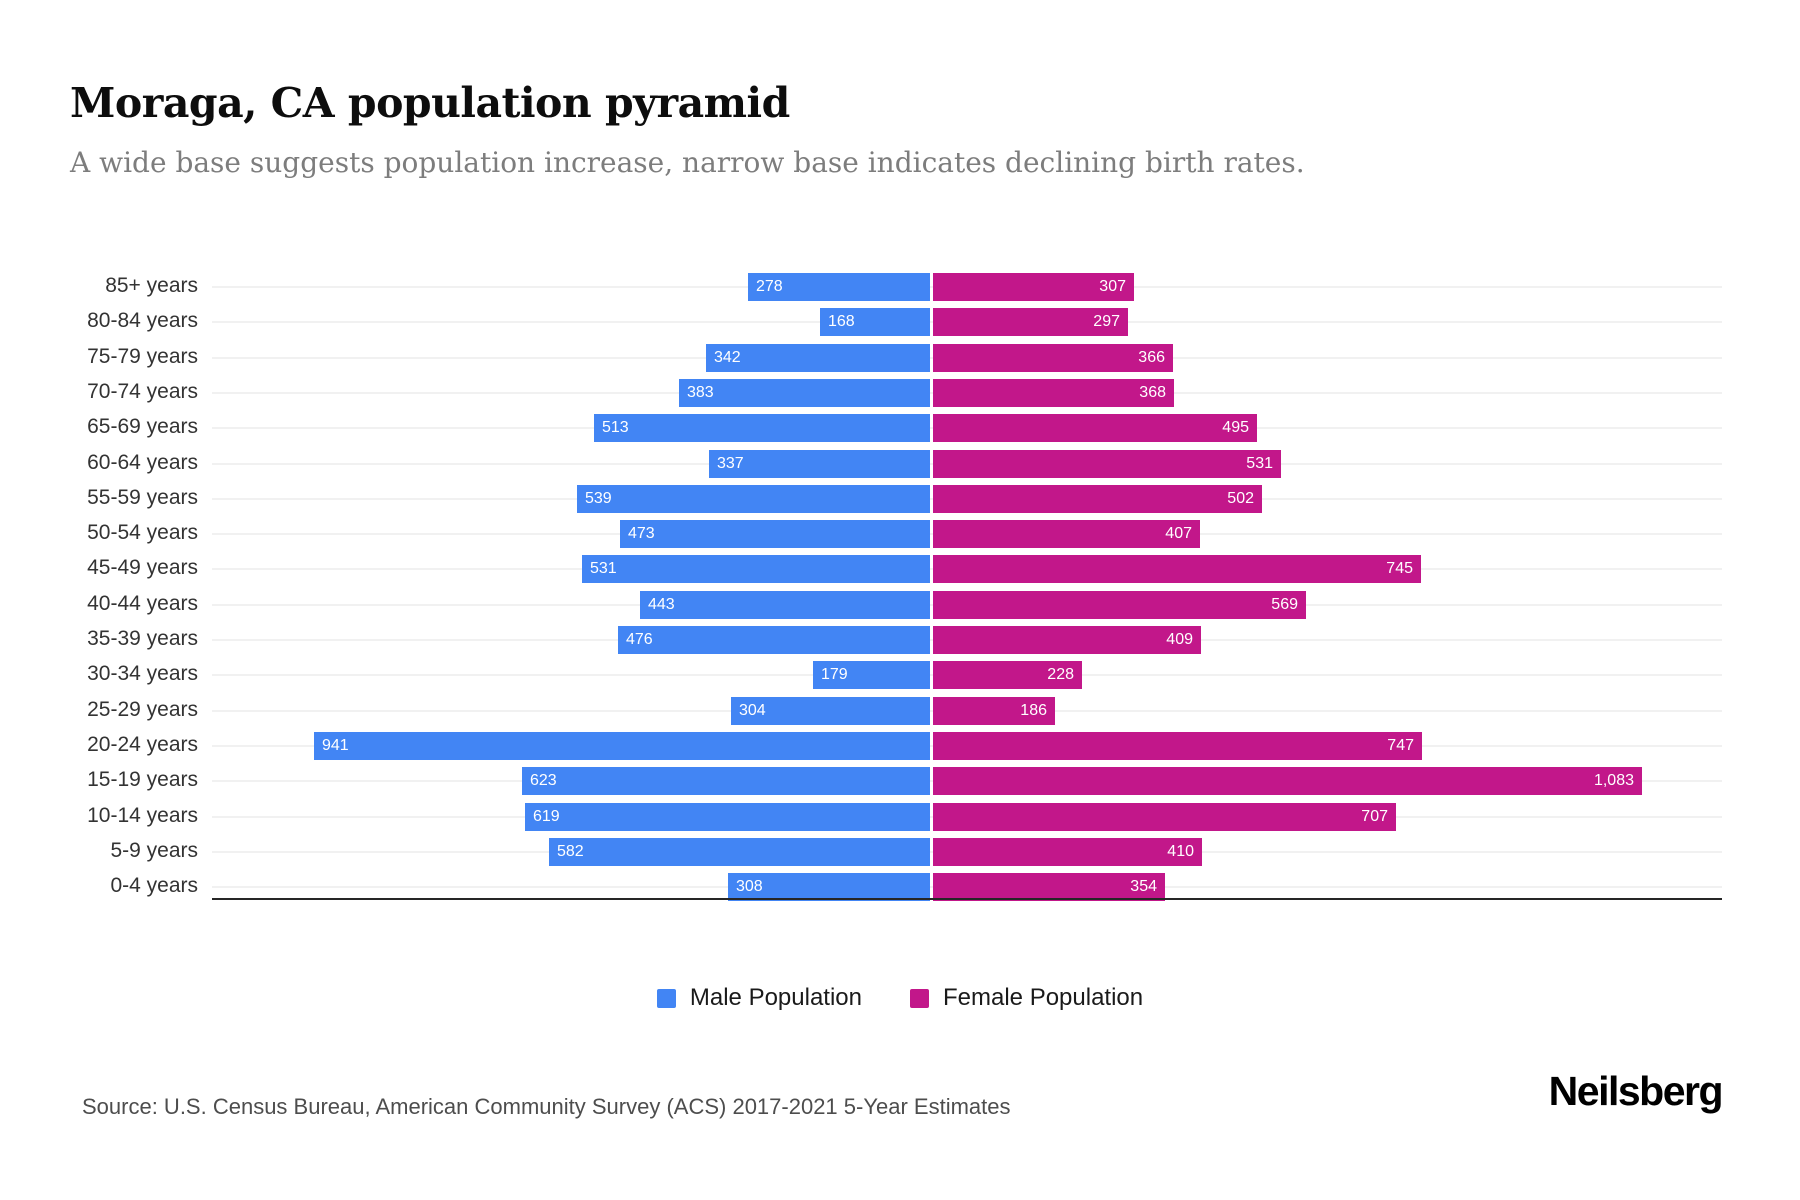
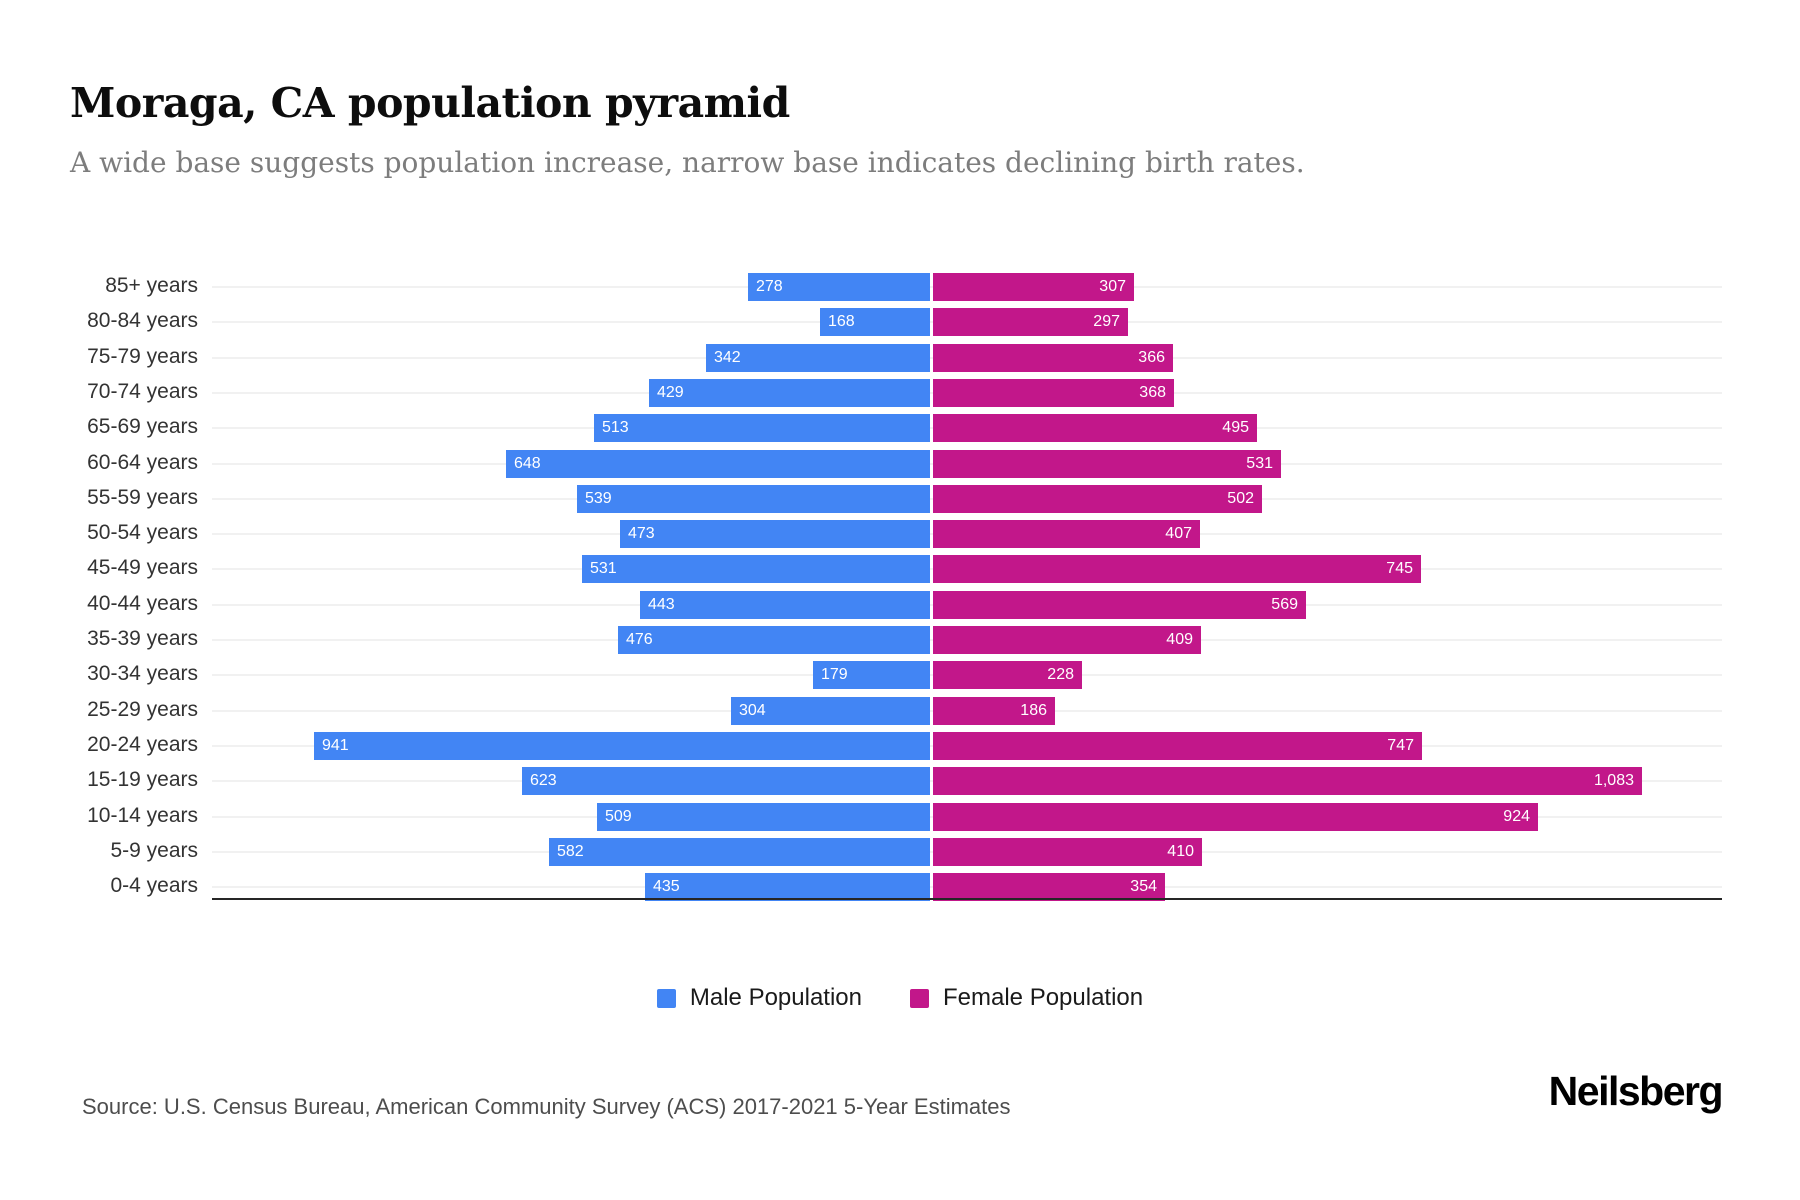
Male Population/70-74 years: 383 -> 429
Male Population/60-64 years: 337 -> 648
Male Population/10-14 years: 619 -> 509
Female Population/10-14 years: 707 -> 924
Male Population/0-4 years: 308 -> 435
